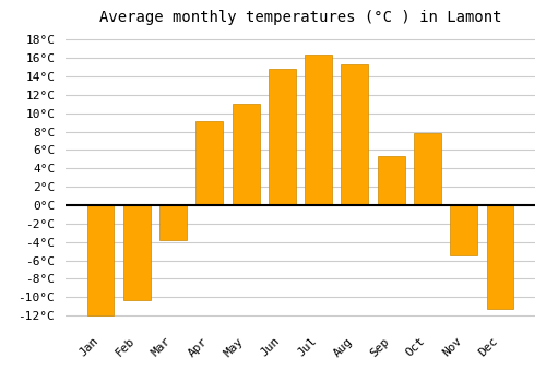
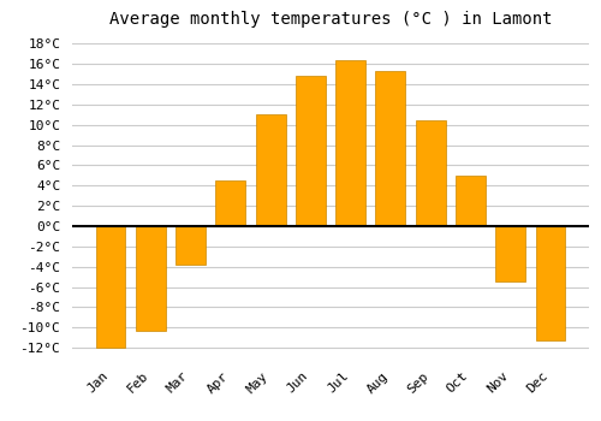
Apr: 9.2°C -> 4.5°C
Sep: 5.4°C -> 10.5°C
Oct: 7.8°C -> 5.0°C
